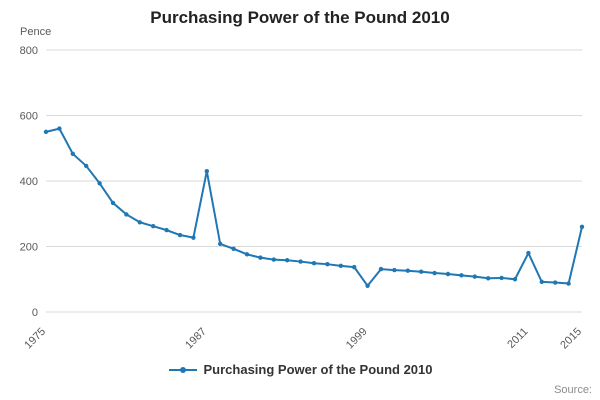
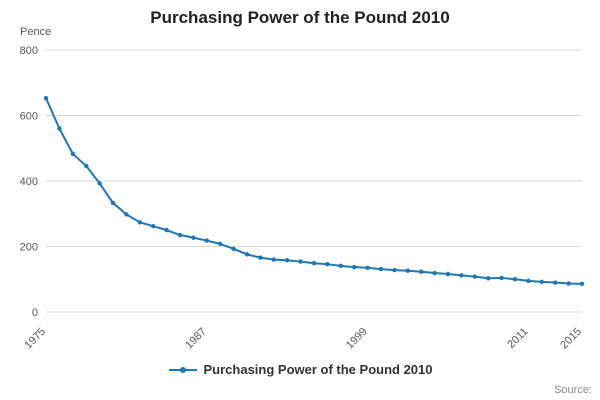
1975: 550 -> 650
1987: 430 -> 220
1999: 80 -> 140
2011: 180 -> 100
2015: 260 -> 90
